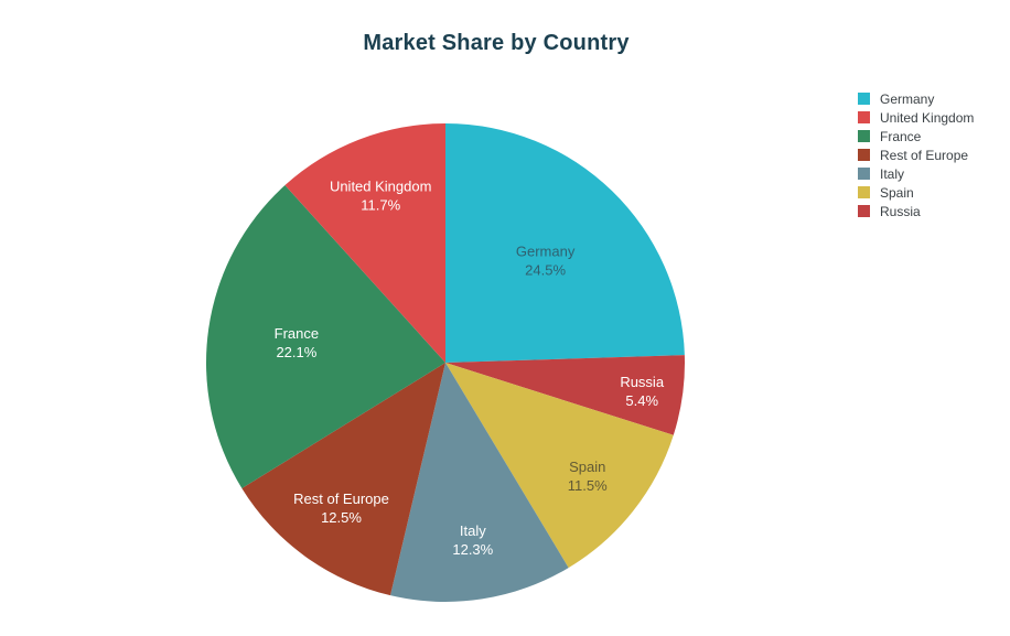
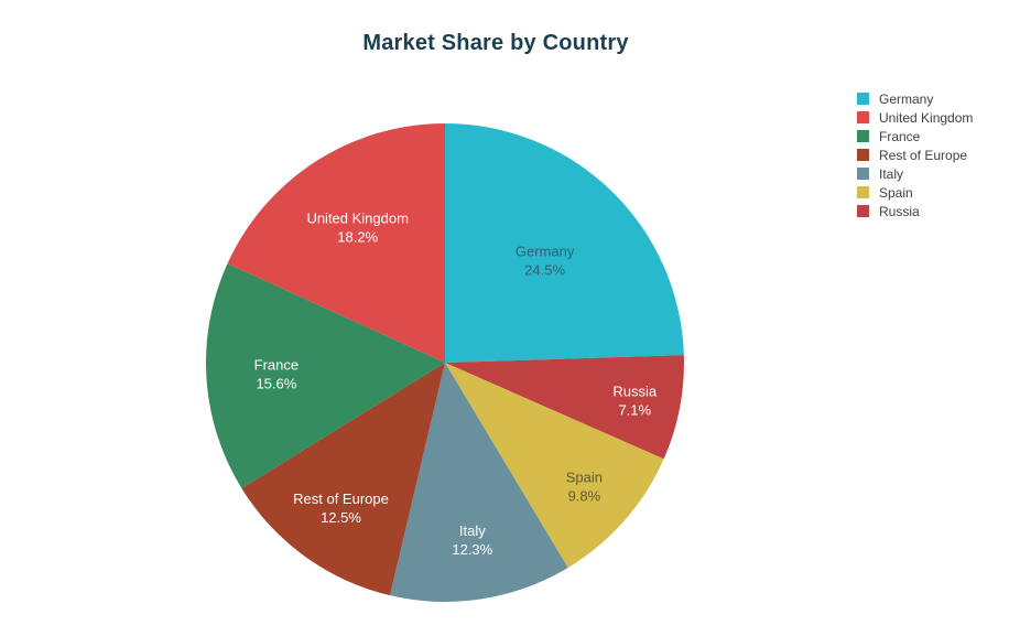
United Kingdom: 11.7% -> 18.2%
France: 22.1% -> 15.6%
Spain: 11.5% -> 9.8%
Russia: 5.4% -> 7.1%
